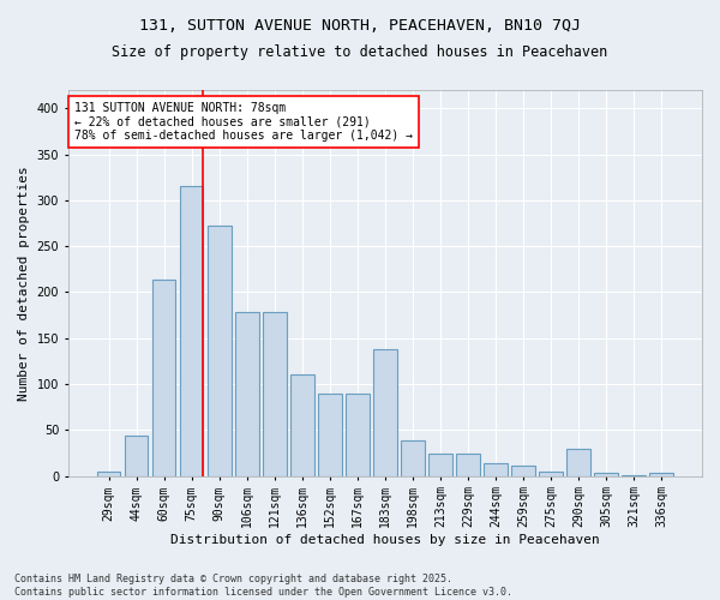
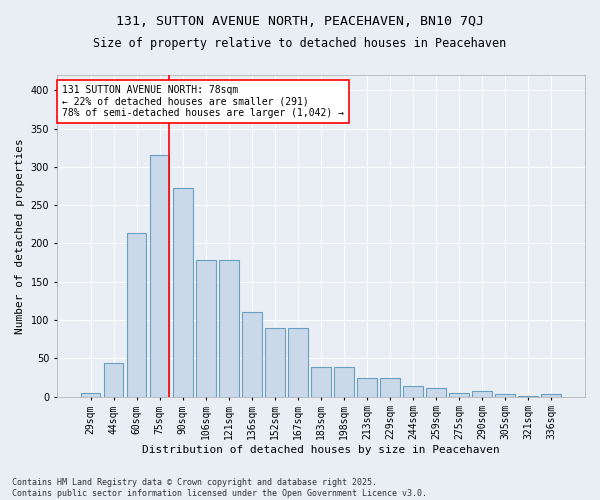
183sqm: 138 -> 38
290sqm: 30 -> 7
